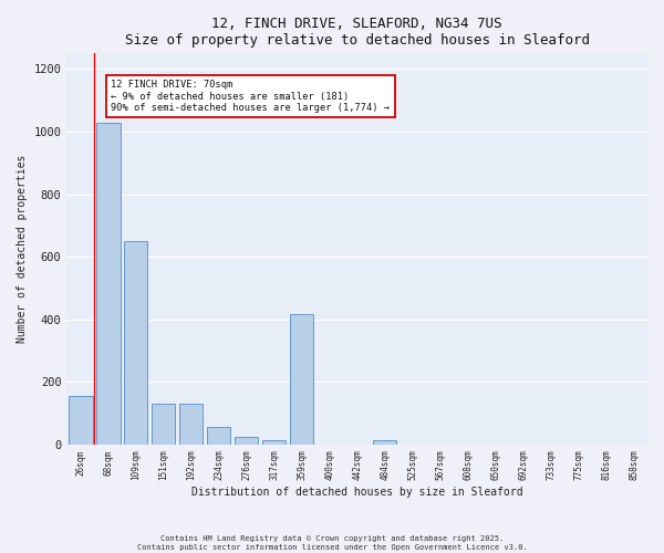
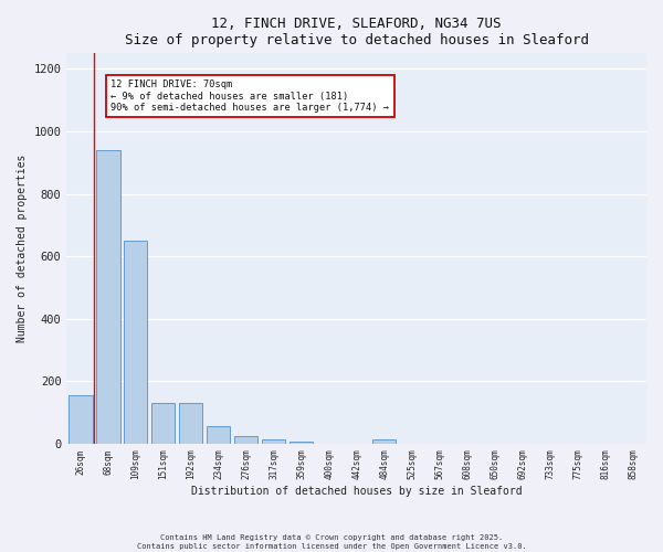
68sqm: 1030 -> 940
359sqm: 415 -> 7
